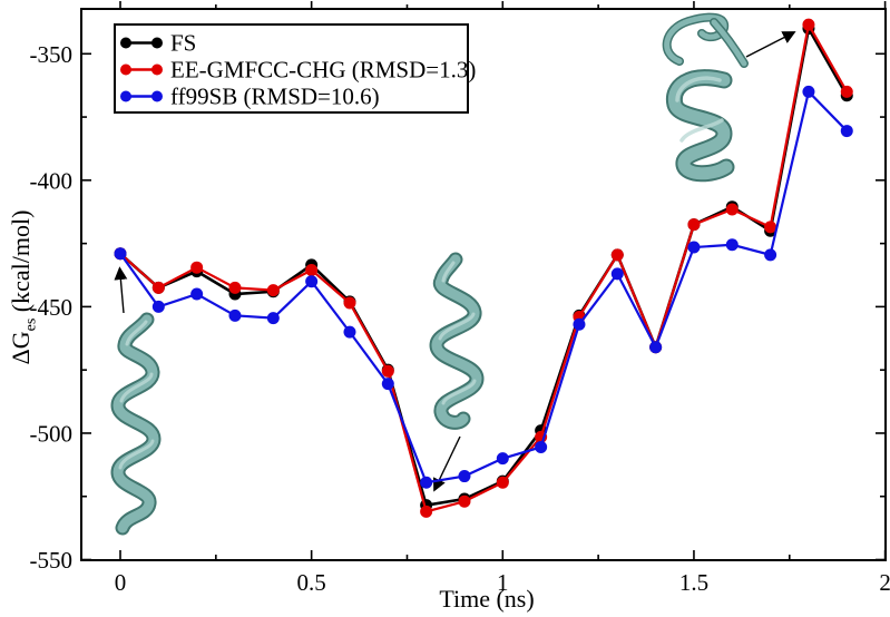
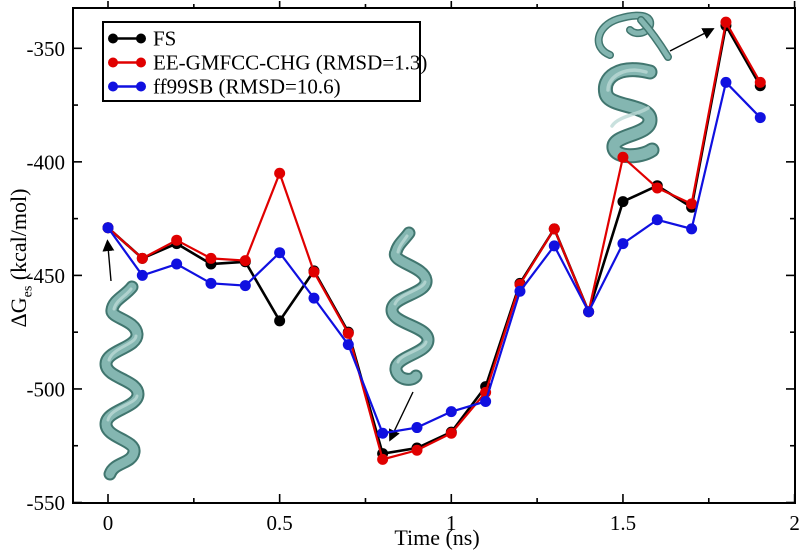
FS/0.5: -434 -> -470
EE-GMFCC-CHG (RMSD=1.3)/0.5: -436 -> -405
EE-GMFCC-CHG (RMSD=1.3)/1.5: -418 -> -398
ff99SB (RMSD=10.6)/1.5: -426 -> -436
